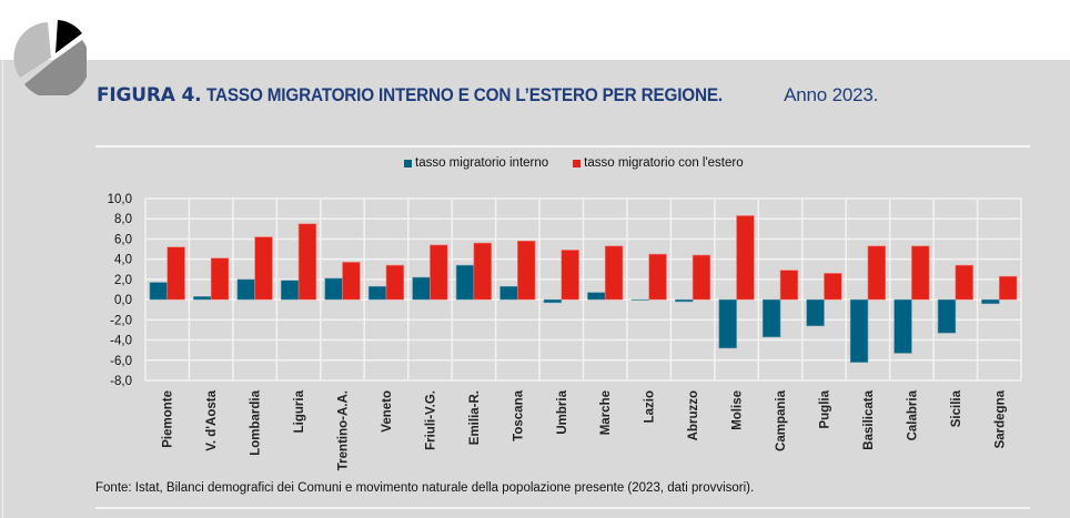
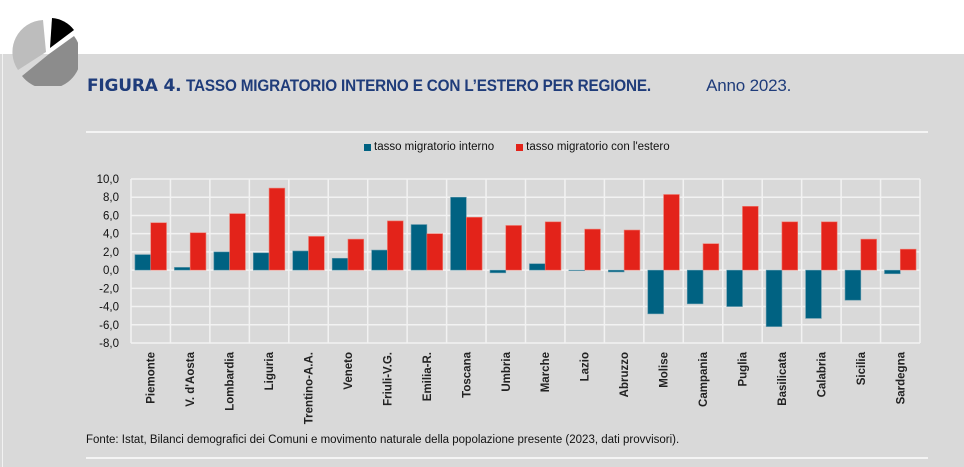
tasso migratorio con l'estero/Liguria: 8 -> 9
tasso migratorio interno/Emilia-R.: 3 -> 5
tasso migratorio con l'estero/Emilia-R.: 6 -> 4
tasso migratorio interno/Toscana: 1 -> 8
tasso migratorio interno/Puglia: -3 -> -4
tasso migratorio con l'estero/Puglia: 3 -> 7
